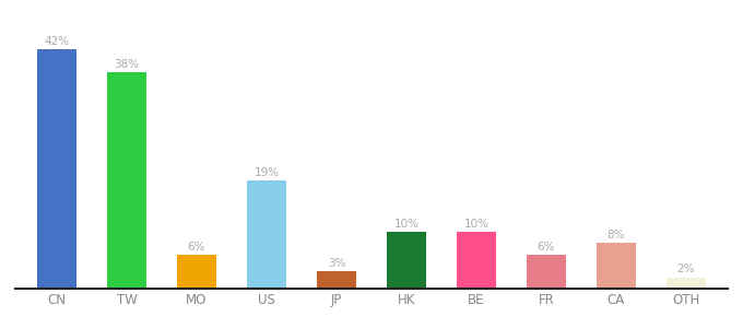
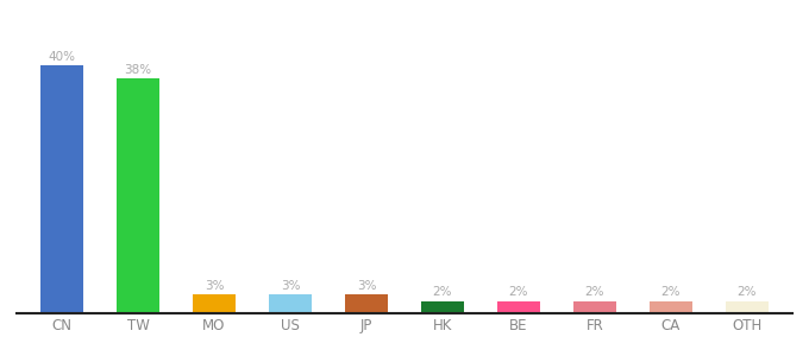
CN: 42% -> 40%
MO: 6% -> 3%
US: 19% -> 3%
HK: 10% -> 2%
BE: 10% -> 2%
FR: 6% -> 2%
CA: 8% -> 2%
